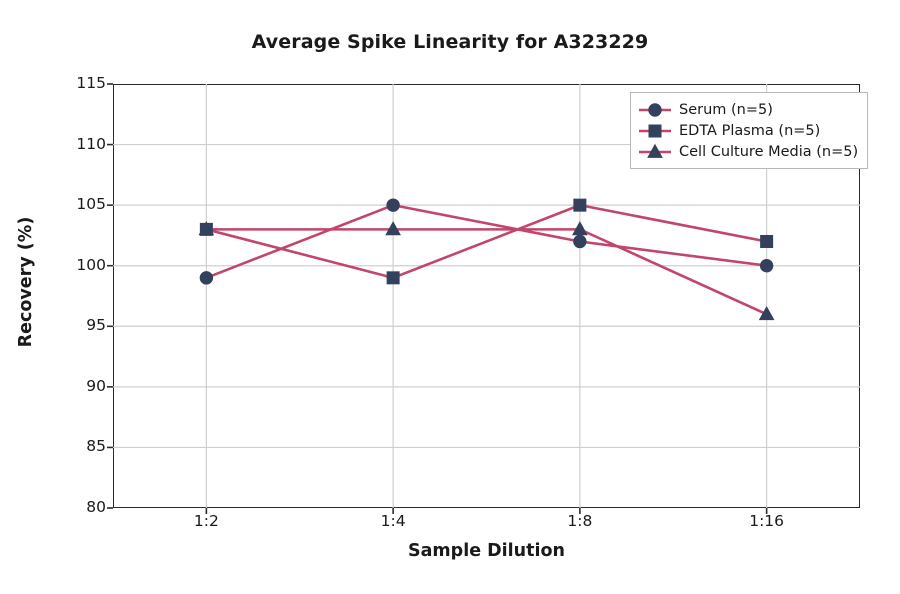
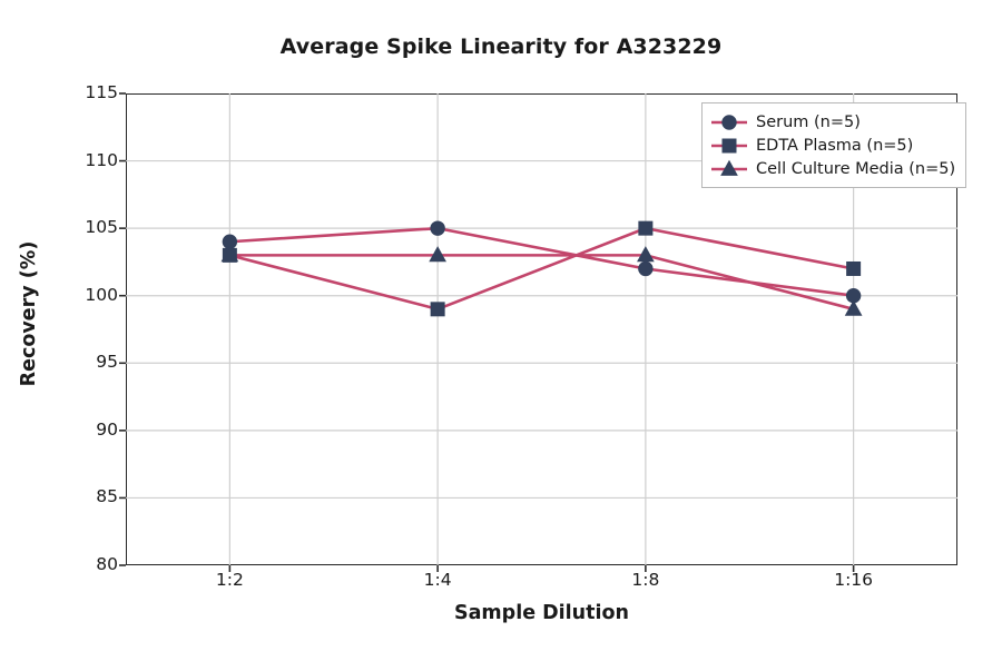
Serum (n=5)/1:2: 99 -> 104
Cell Culture Media (n=5)/1:16: 96 -> 99
